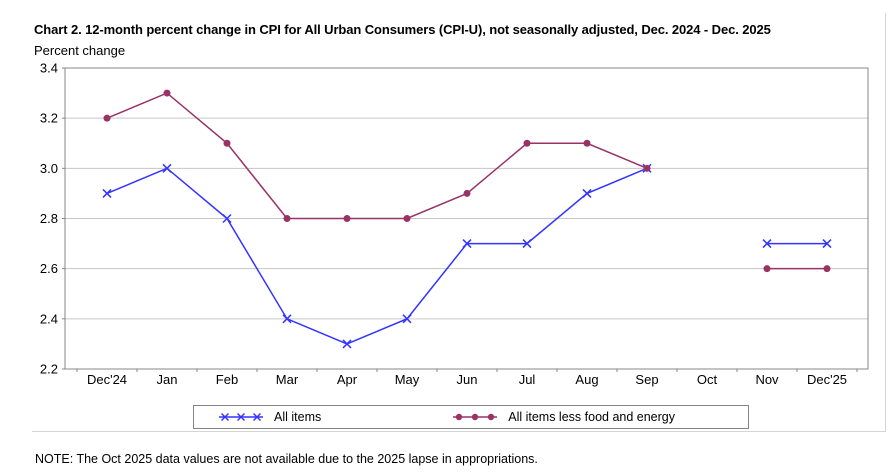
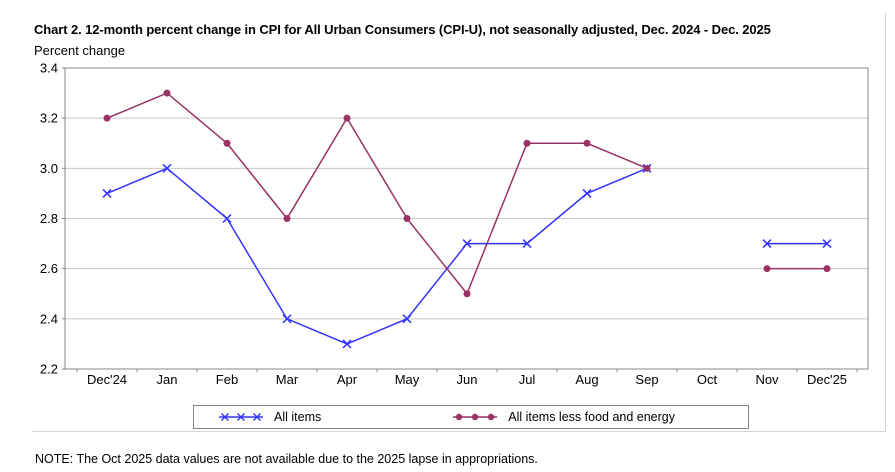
All items less food and energy/Apr: 2.8 -> 3.2
All items less food and energy/Jun: 2.9 -> 2.5
